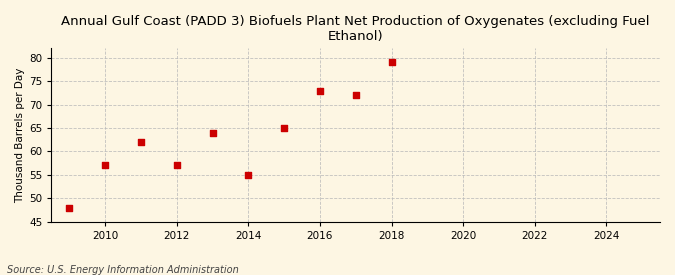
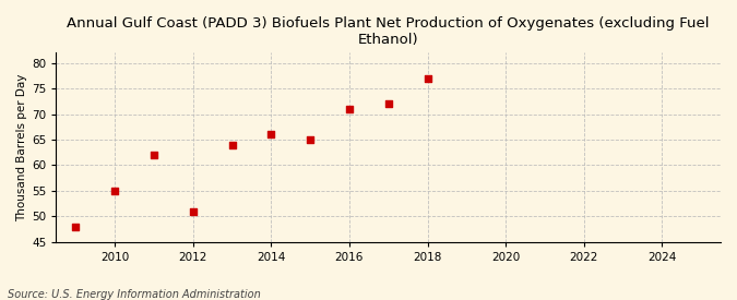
2010: 57 -> 55
2012: 57 -> 51
2014: 55 -> 66
2016: 73 -> 71
2018: 79 -> 77
